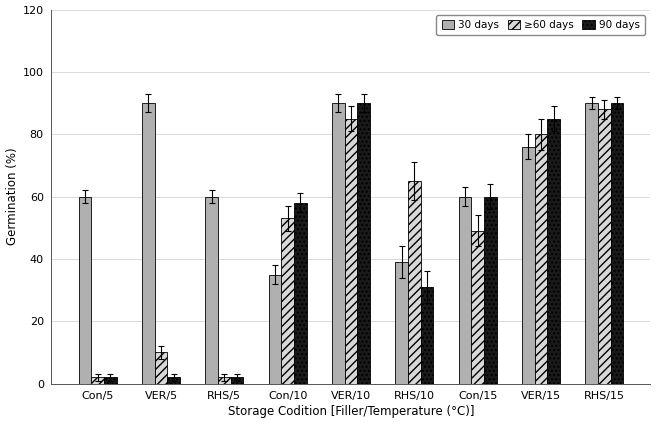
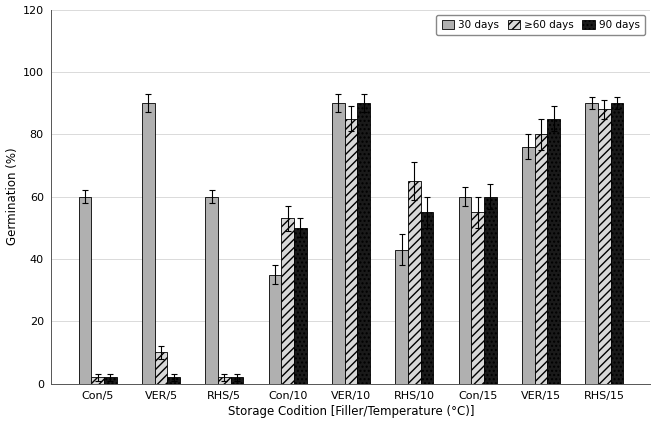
90 days/Con/10: 58 -> 50
30 days/RHS/10: 39 -> 43
90 days/RHS/10: 31 -> 55
≥60 days/Con/15: 49 -> 55
